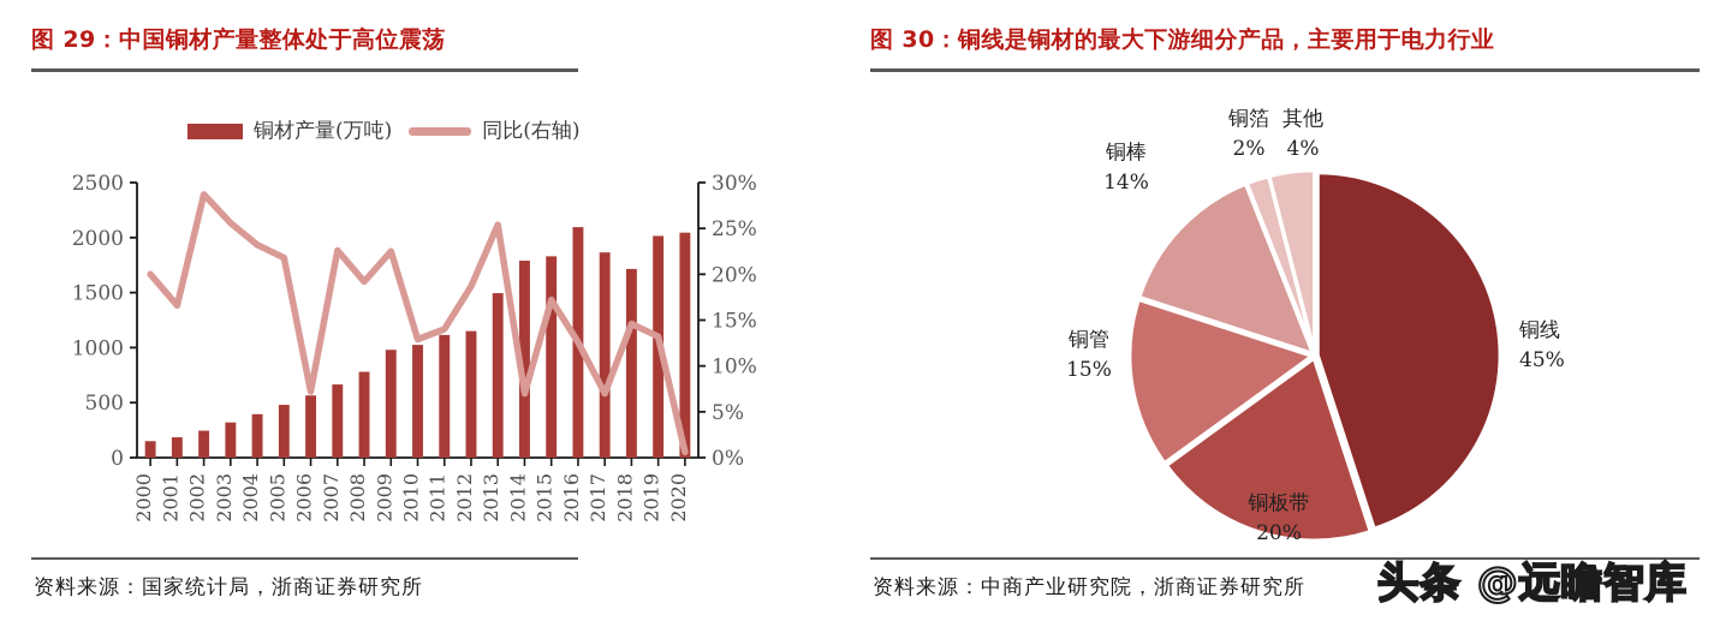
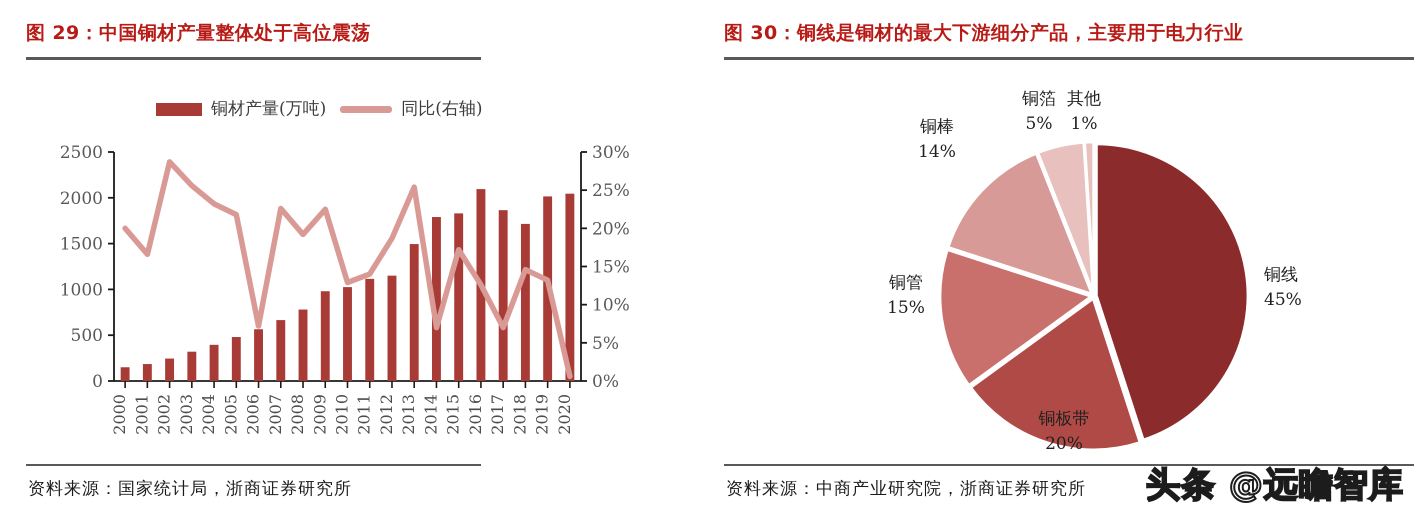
图 30：铜线是铜材的最大下游细分产品，主要用于电力行业/铜箔: 2% -> 5%
图 30：铜线是铜材的最大下游细分产品，主要用于电力行业/其他: 4% -> 1%
